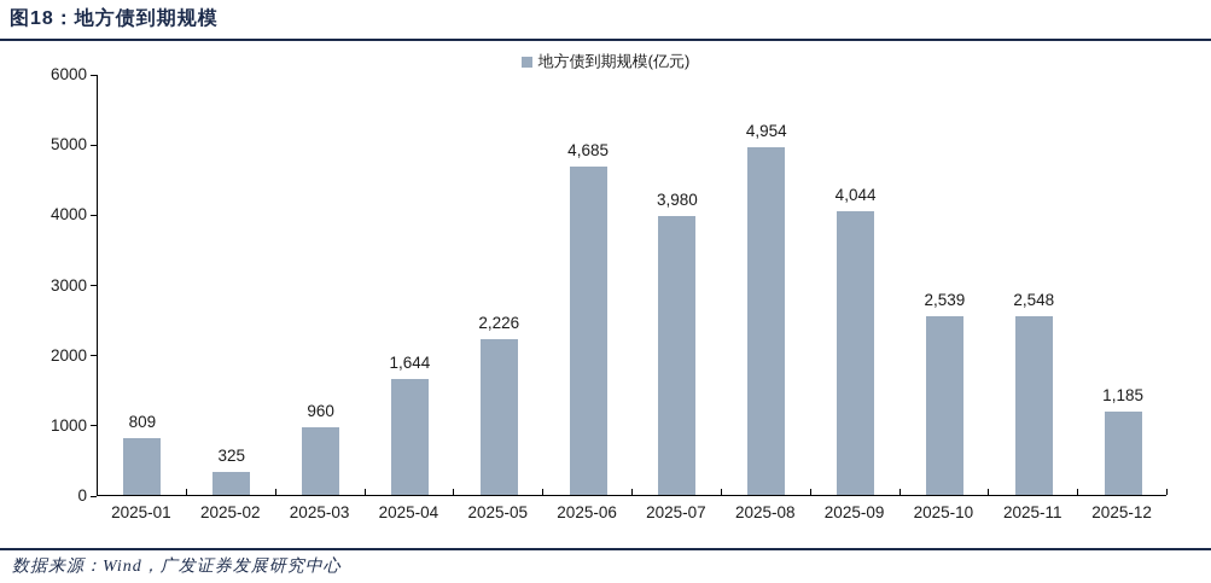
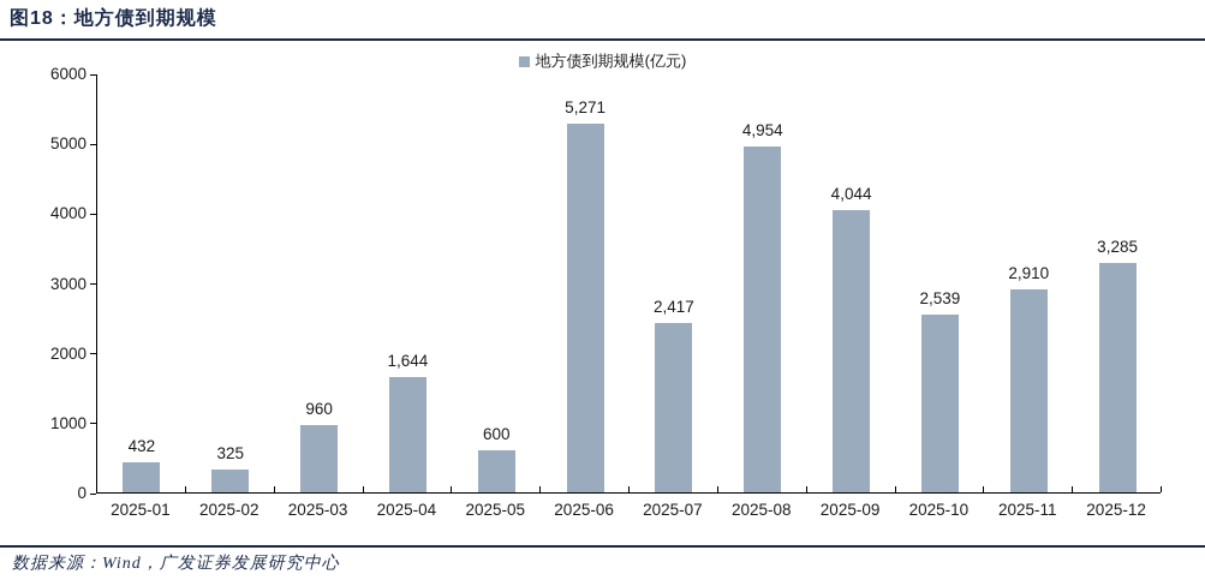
2025-01: 809 -> 432
2025-05: 2,226 -> 600
2025-06: 4,685 -> 5,271
2025-07: 3,980 -> 2,417
2025-11: 2,548 -> 2,910
2025-12: 1,185 -> 3,285
